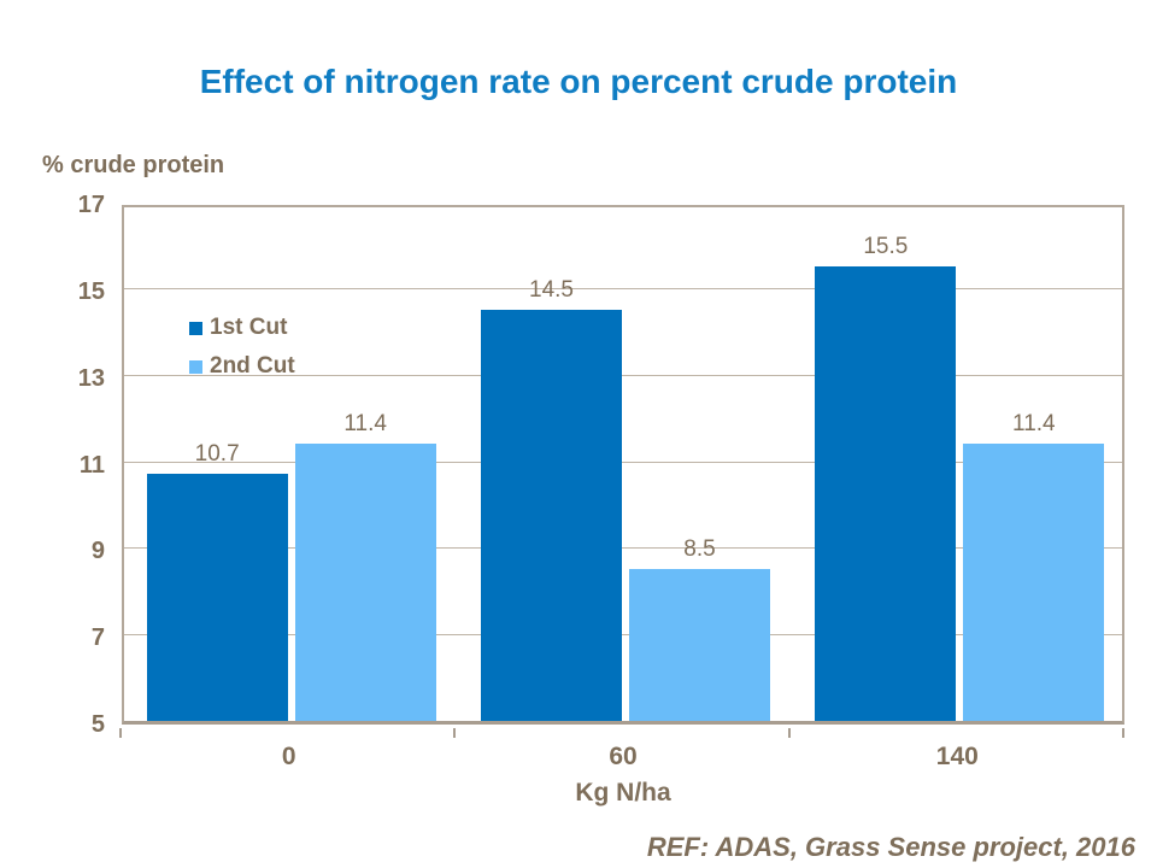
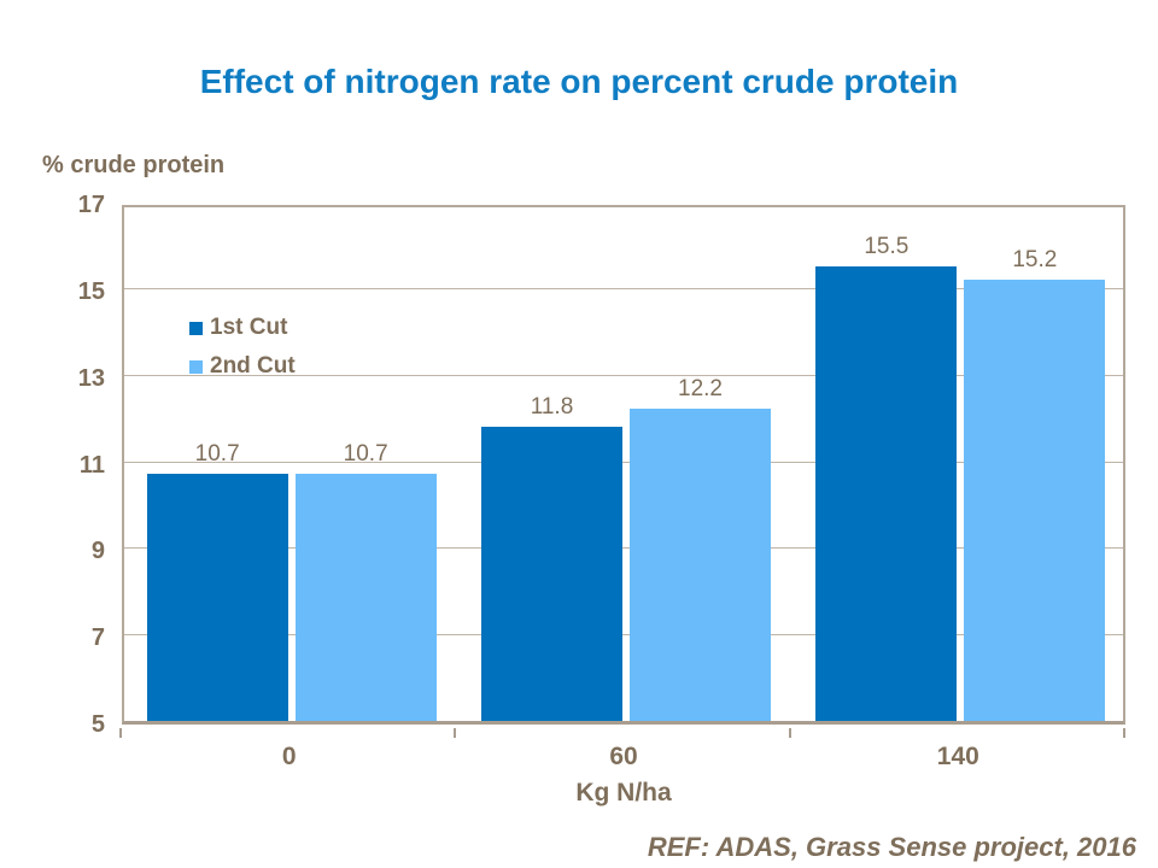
2nd Cut/0: 11.4 -> 10.7
1st Cut/60: 14.5 -> 11.8
2nd Cut/60: 8.5 -> 12.2
2nd Cut/140: 11.4 -> 15.2
